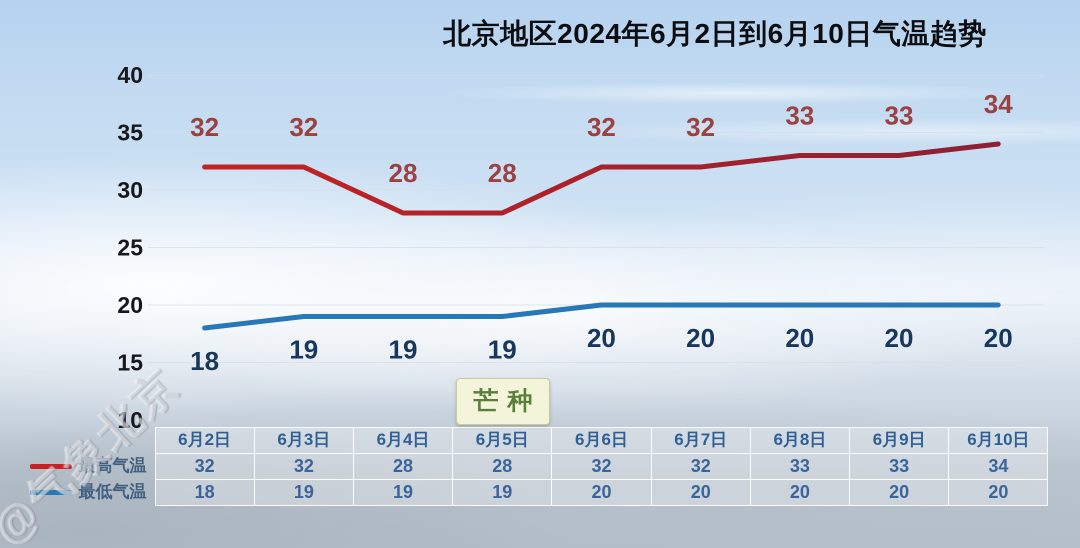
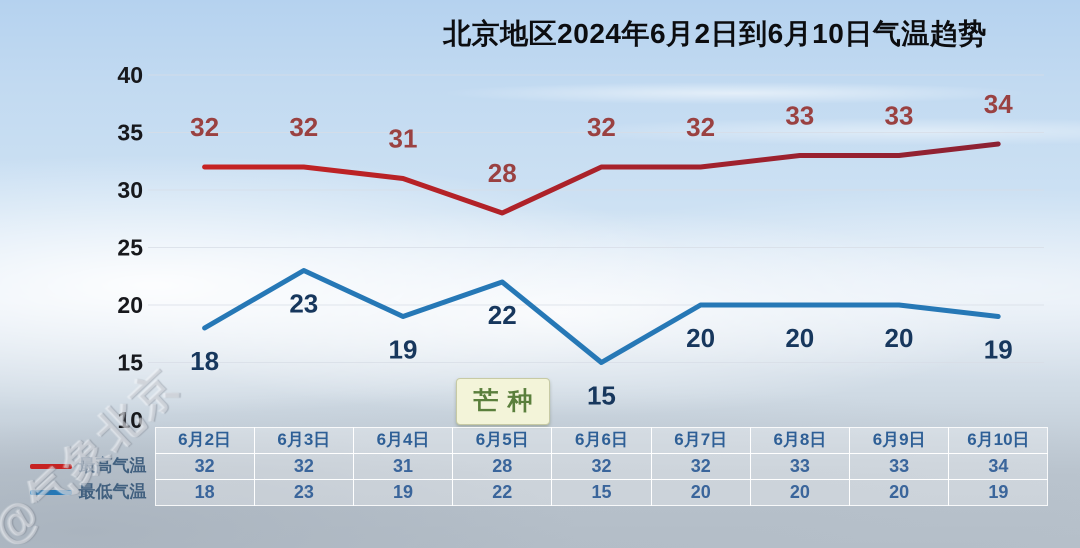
最低气温/6月3日: 19 -> 23
最高气温/6月4日: 28 -> 31
最低气温/6月5日: 19 -> 22
最低气温/6月6日: 20 -> 15
最低气温/6月10日: 20 -> 19
